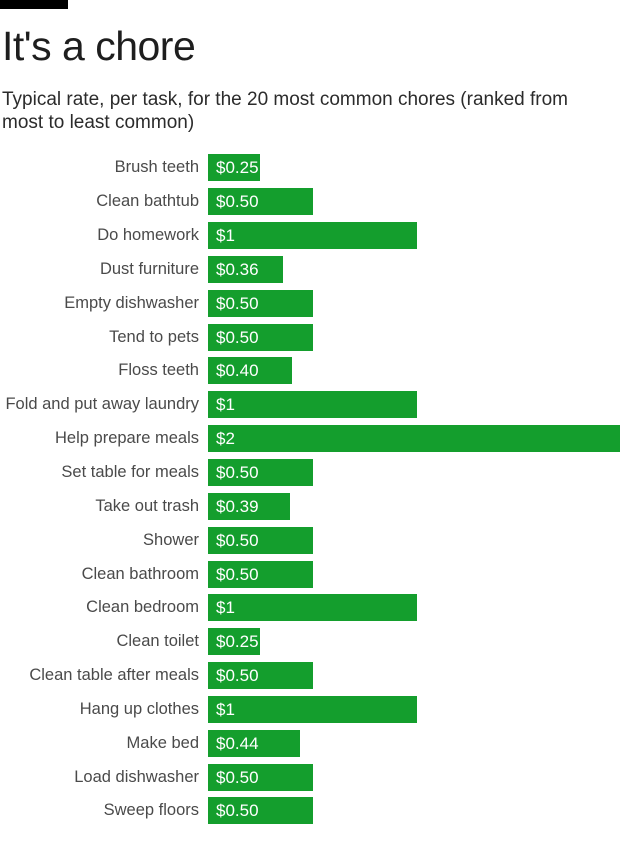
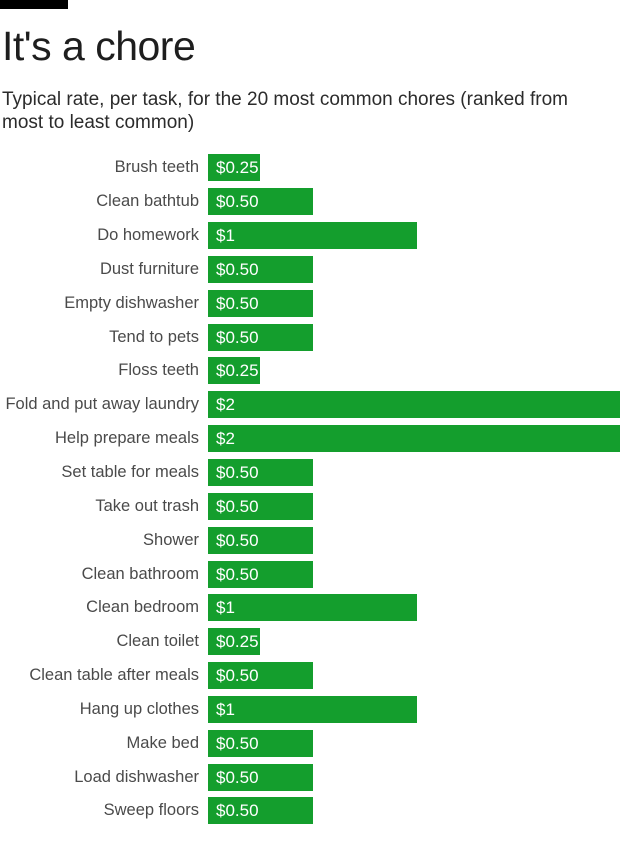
Dust furniture: $0.36 -> $0.50
Floss teeth: $0.40 -> $0.25
Fold and put away laundry: $1 -> $2
Take out trash: $0.39 -> $0.50
Make bed: $0.44 -> $0.50
